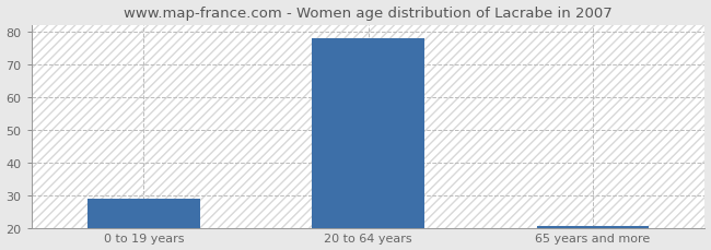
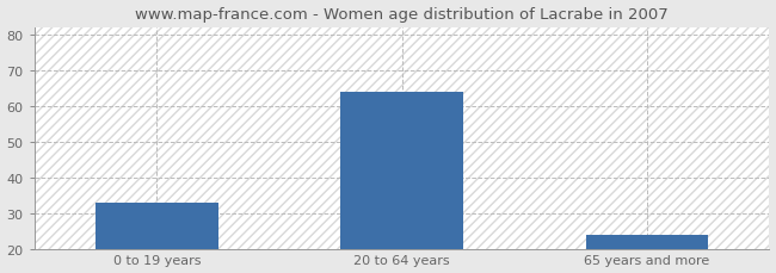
0 to 19 years: 29.0 -> 33.0
20 to 64 years: 78.0 -> 64.0
65 years and more: 20.5 -> 24.0
